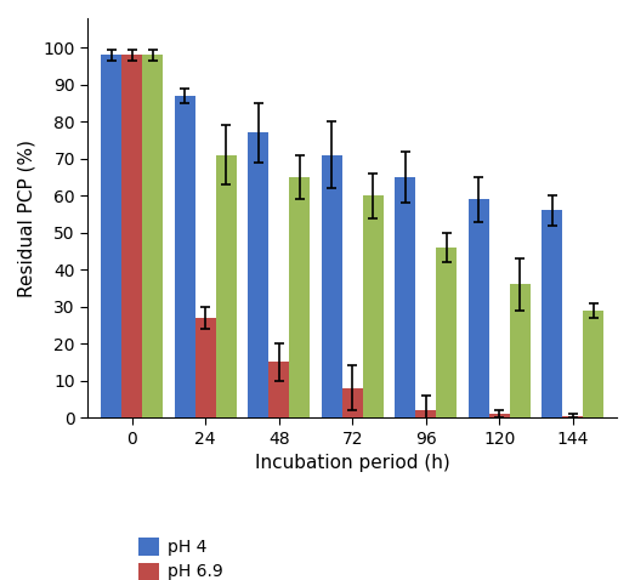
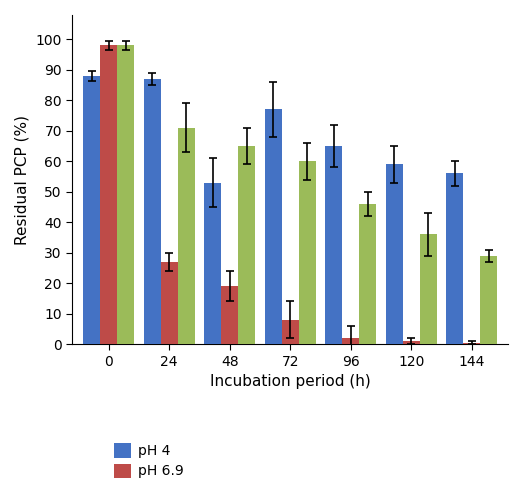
pH 4/0: 98 -> 88
pH 4/48: 77 -> 53
pH 6.9/48: 15.0 -> 19.0
pH 4/72: 71 -> 77
